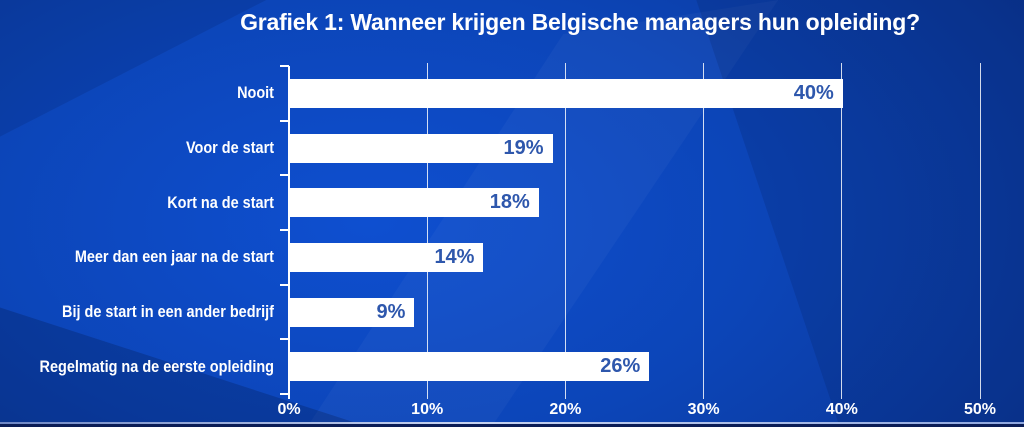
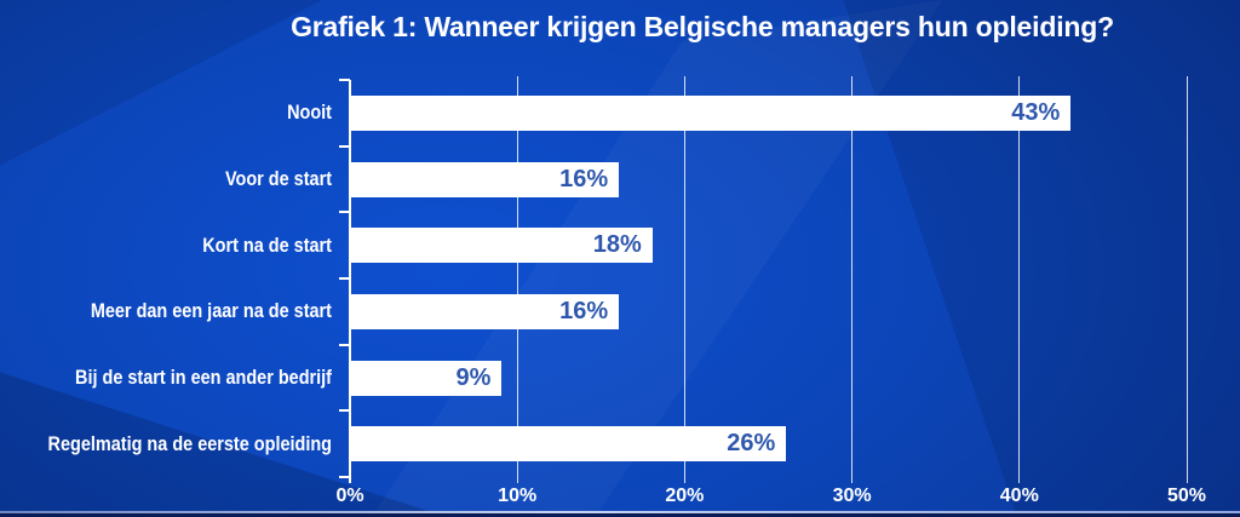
Nooit: 40% -> 43%
Voor de start: 19% -> 16%
Meer dan een jaar na de start: 14% -> 16%
